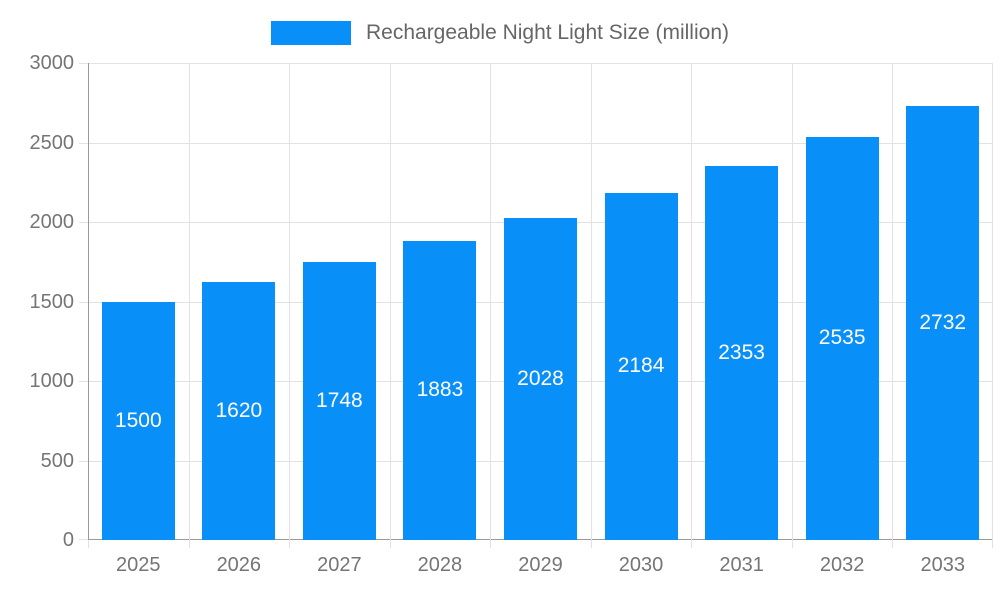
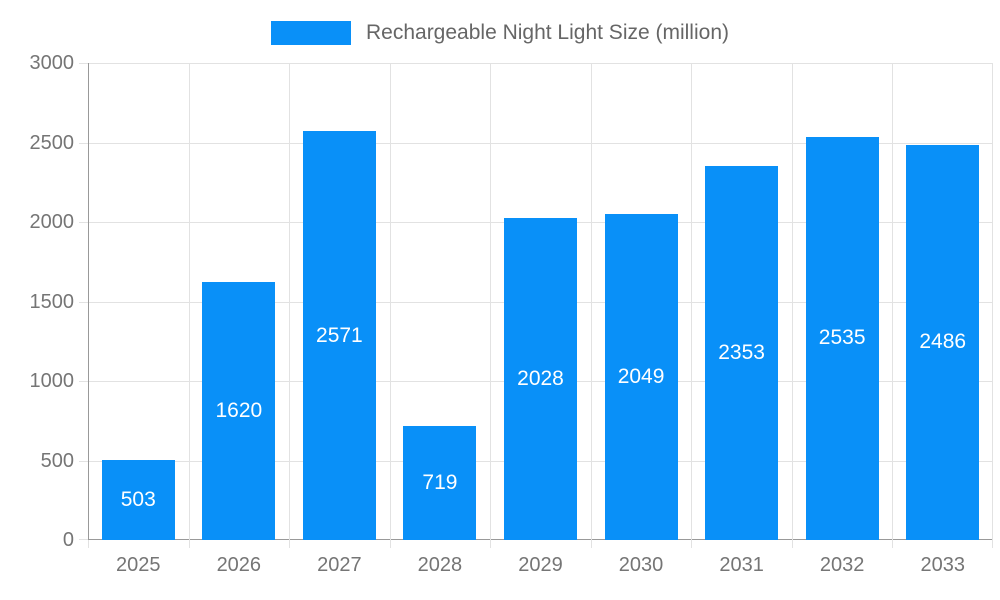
2025: 1500 -> 503
2027: 1748 -> 2571
2028: 1883 -> 719
2030: 2184 -> 2049
2033: 2732 -> 2486
